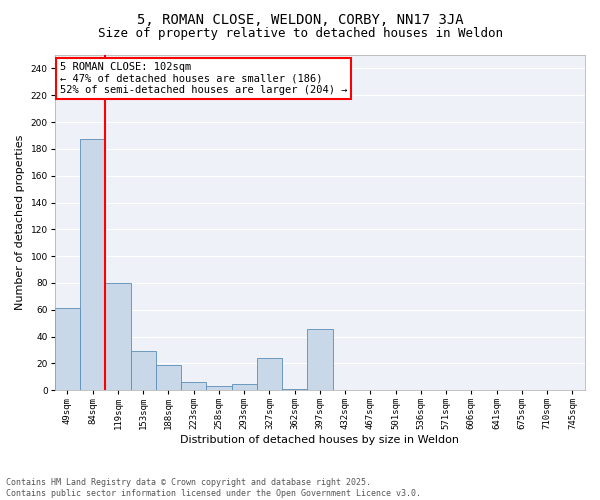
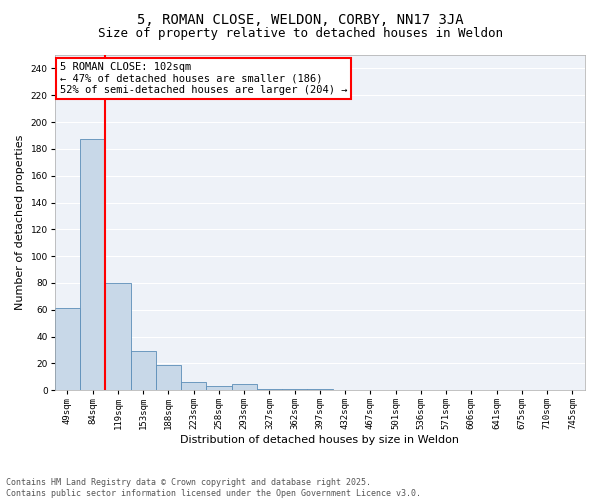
327sqm: 24 -> 1
397sqm: 46 -> 1
